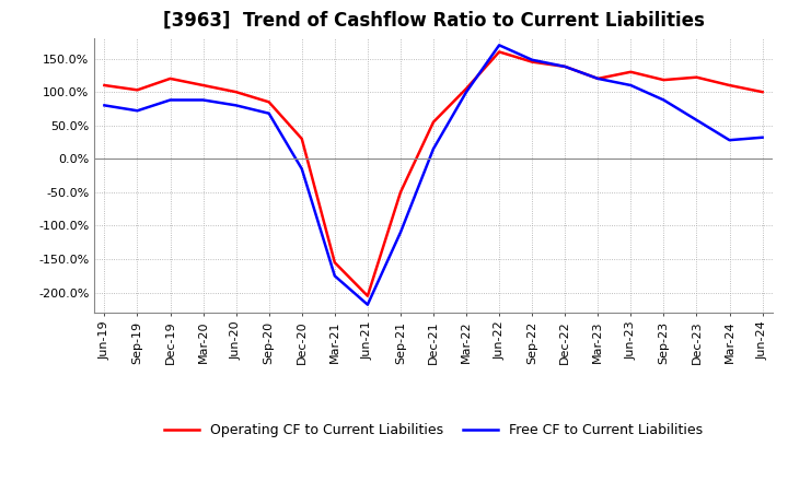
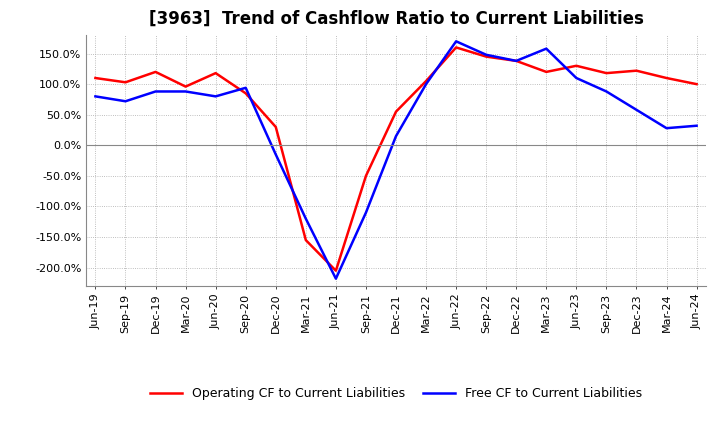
Operating CF to Current Liabilities/Mar-20: 110% -> 96%
Operating CF to Current Liabilities/Jun-20: 100% -> 118%
Free CF to Current Liabilities/Sep-20: 68% -> 94%
Free CF to Current Liabilities/Mar-21: -175% -> -120%
Free CF to Current Liabilities/Mar-23: 120% -> 158%
